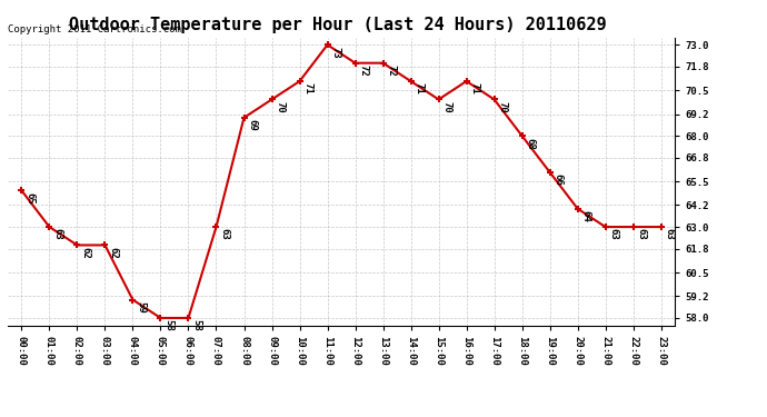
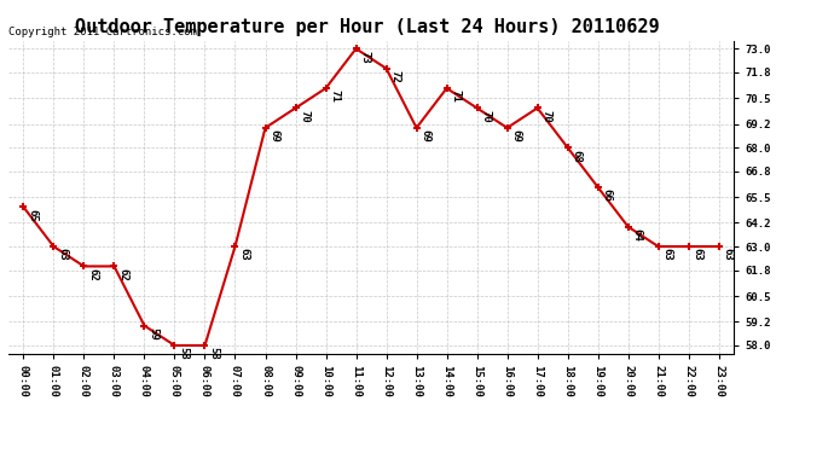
13:00: 72 -> 69
16:00: 71 -> 69
